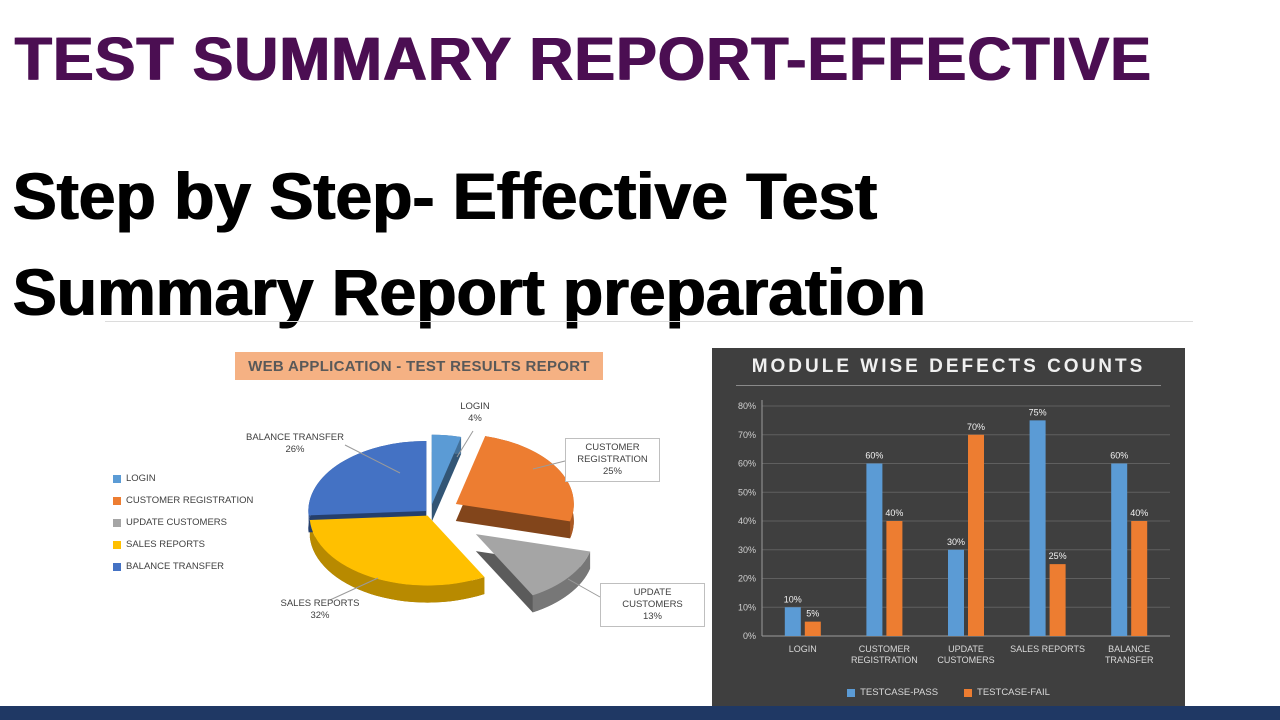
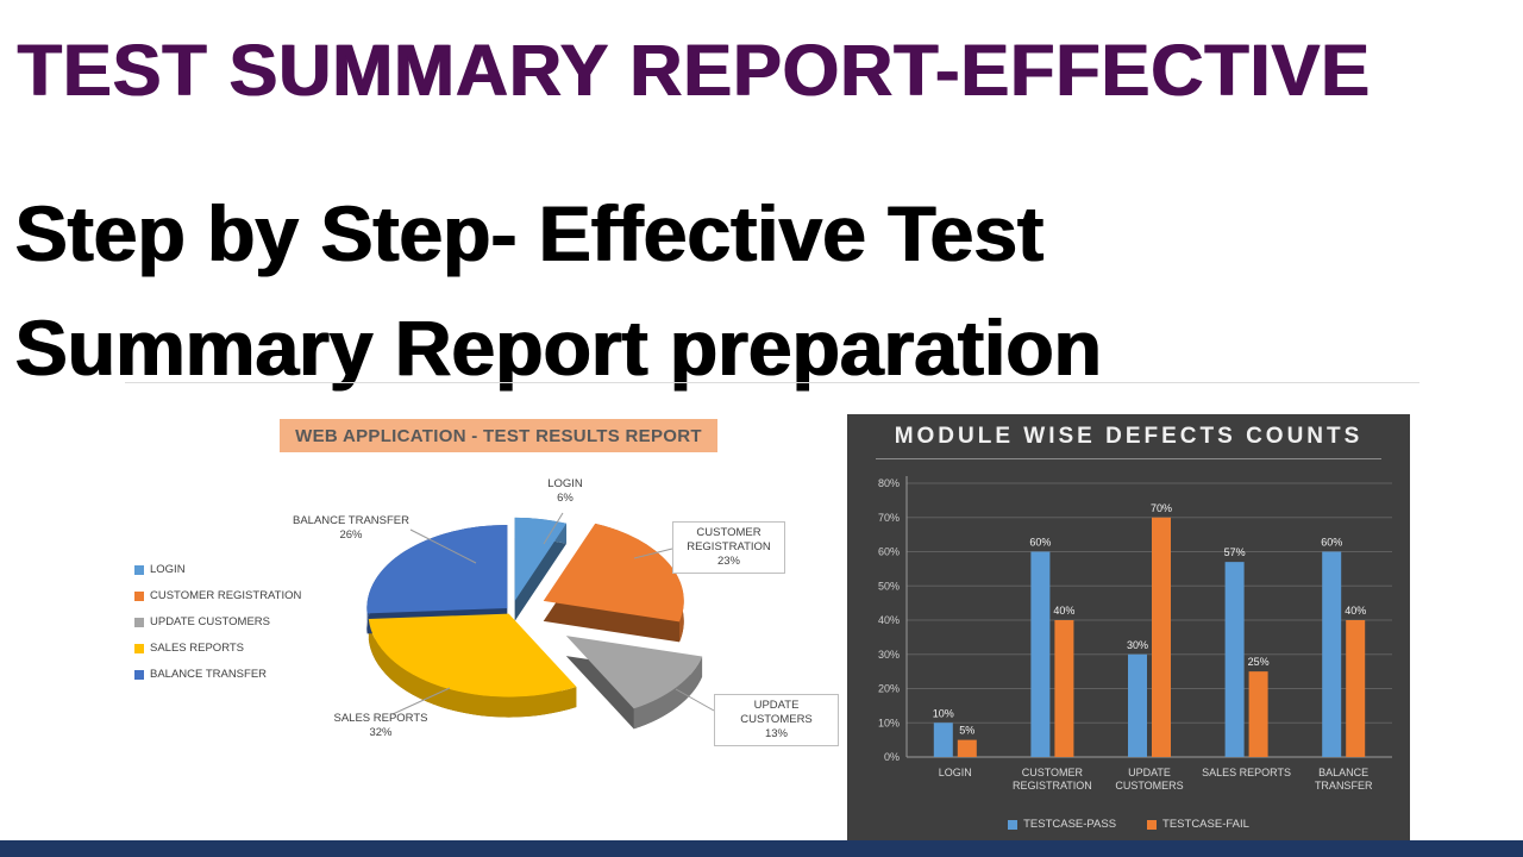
WEB APPLICATION - TEST RESULTS REPORT/LOGIN: 4% -> 6%
WEB APPLICATION - TEST RESULTS REPORT/CUSTOMER REGISTRATION: 25% -> 23%
MODULE WISE DEFECTS COUNTS/TESTCASE-PASS/SALES REPORTS: 75% -> 57%
